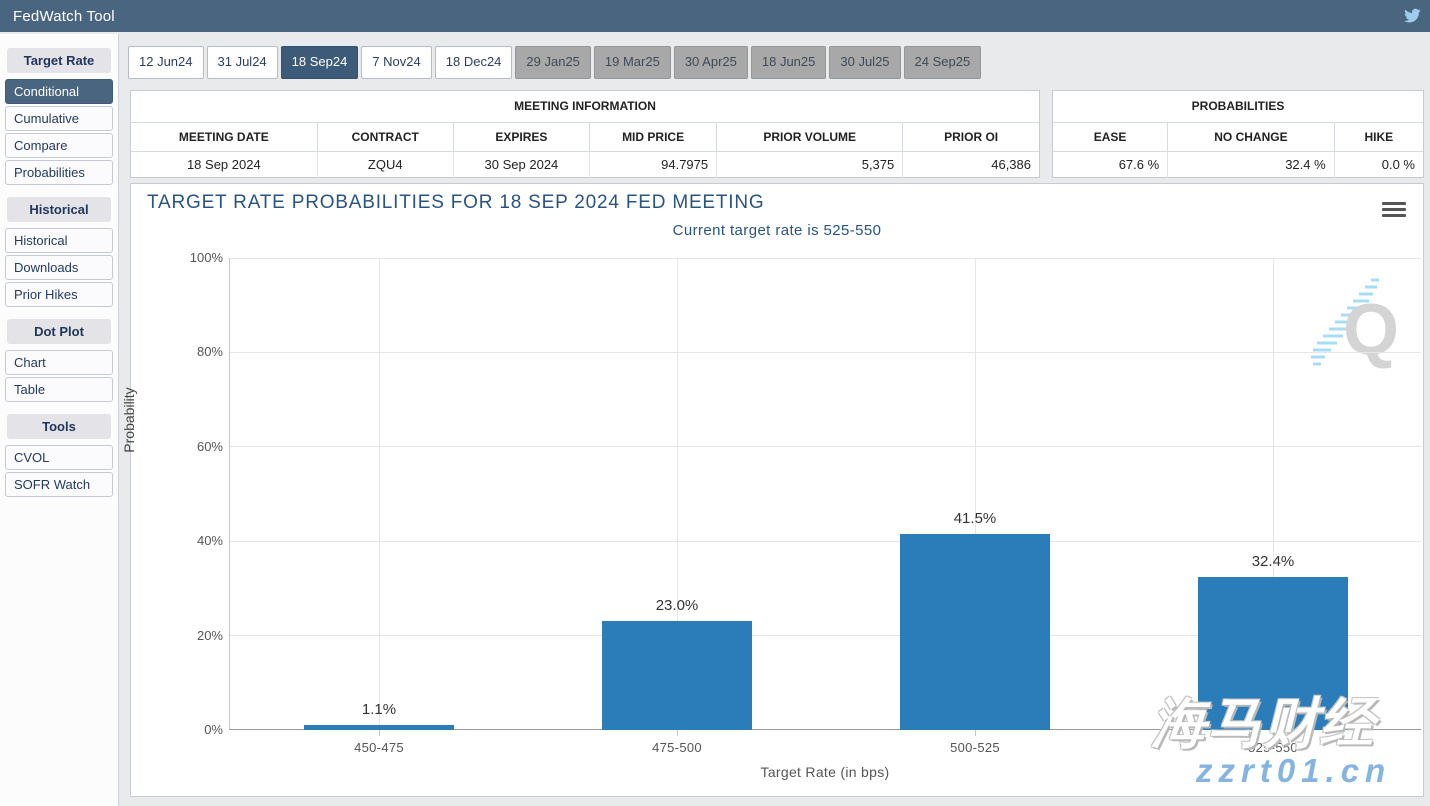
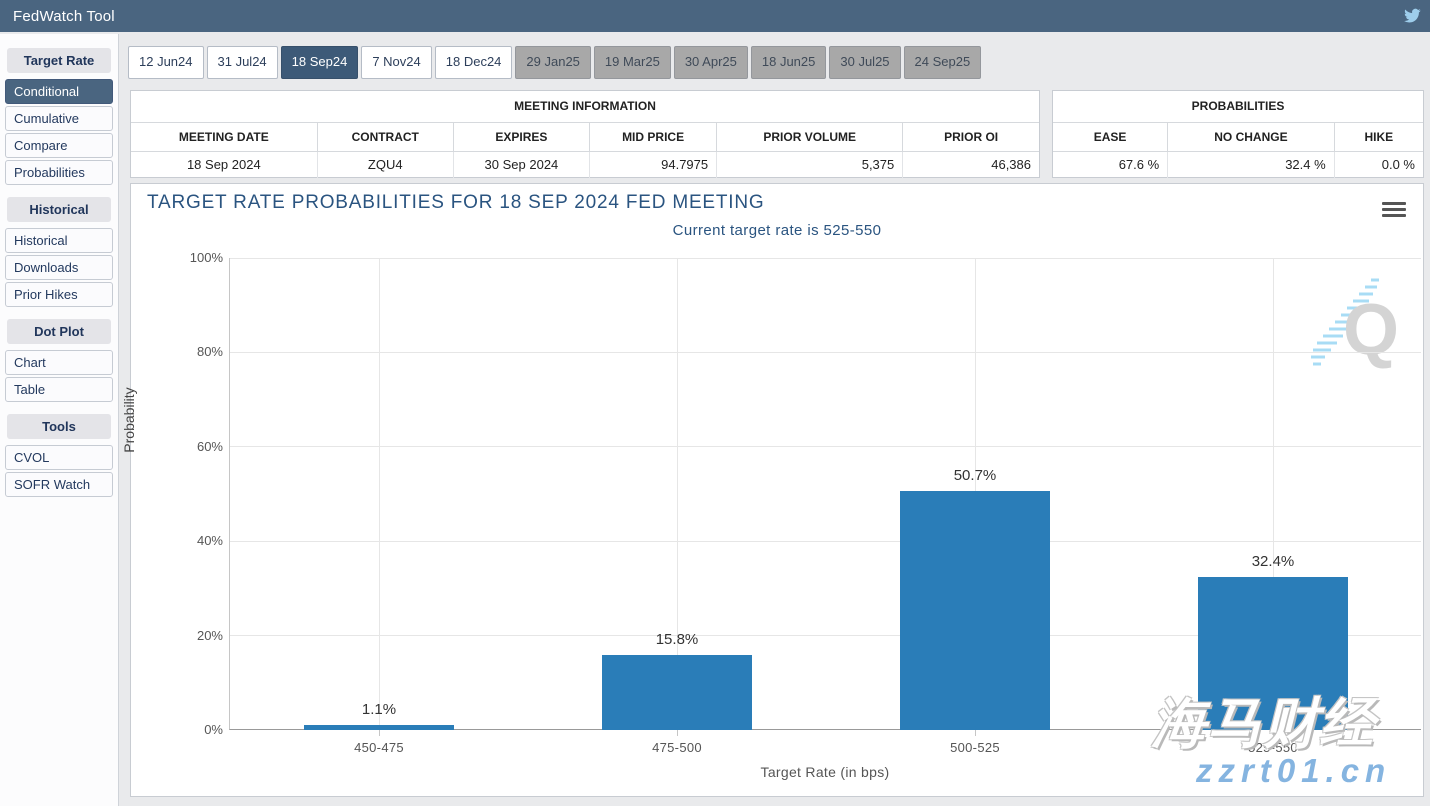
475-500: 23.0% -> 15.8%
500-525: 41.5% -> 50.7%
